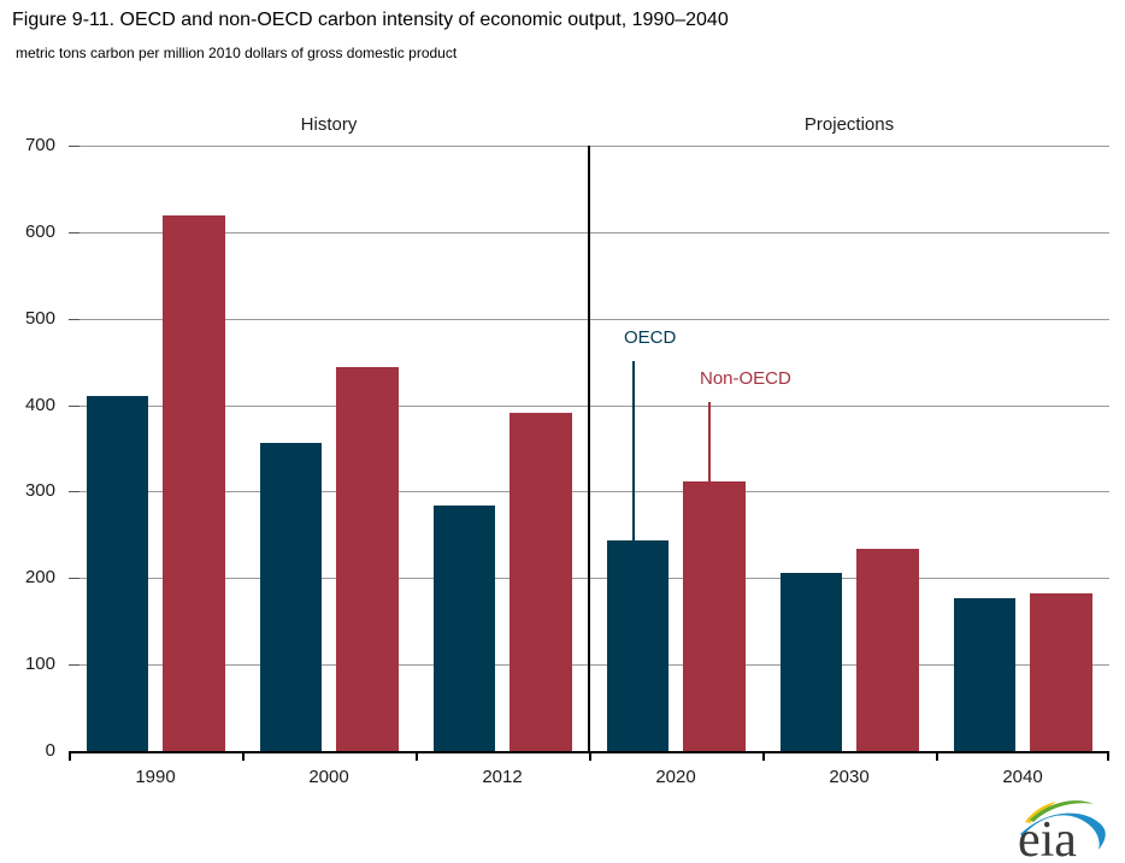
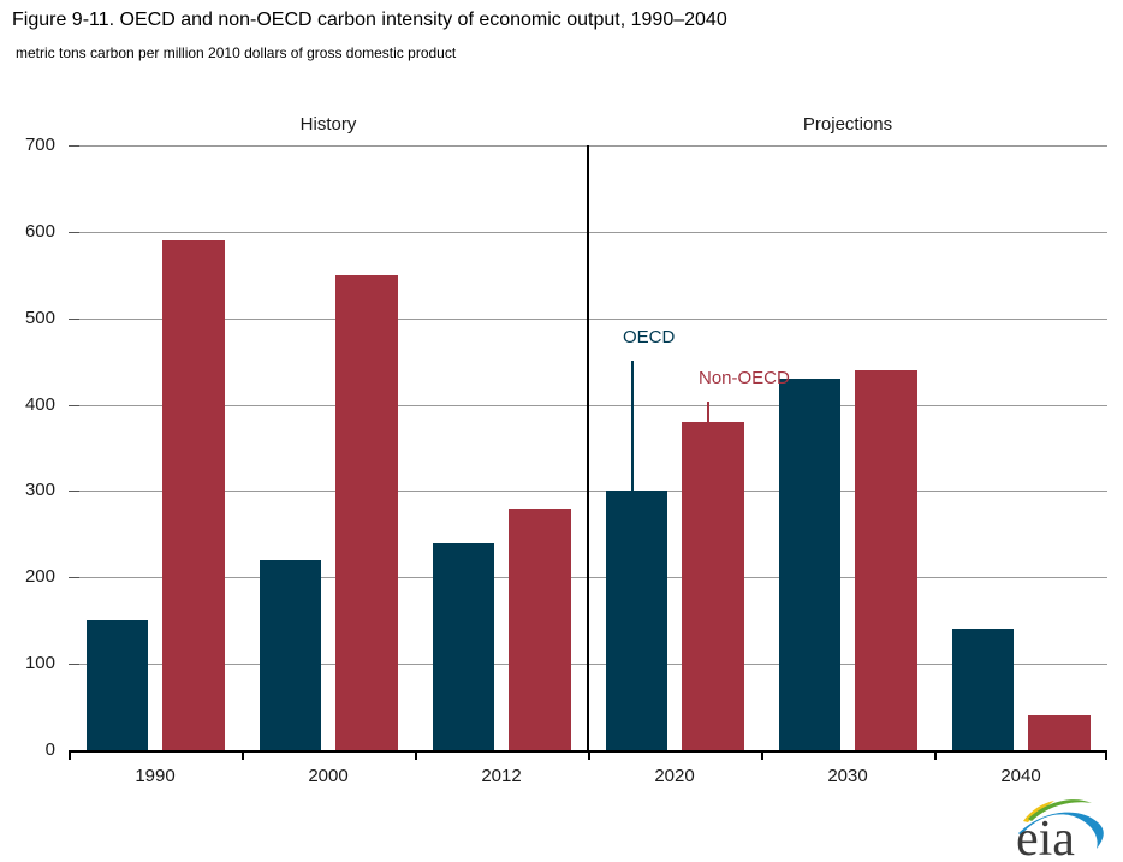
OECD/1990: 410 -> 150
Non-OECD/1990: 620 -> 590
OECD/2000: 360 -> 220
Non-OECD/2000: 440 -> 550
OECD/2012: 280 -> 240
Non-OECD/2012: 390 -> 280
OECD/2020: 240 -> 300
Non-OECD/2020: 310 -> 380
OECD/2030: 210 -> 430
Non-OECD/2030: 230 -> 440
OECD/2040: 180 -> 140
Non-OECD/2040: 180 -> 40
